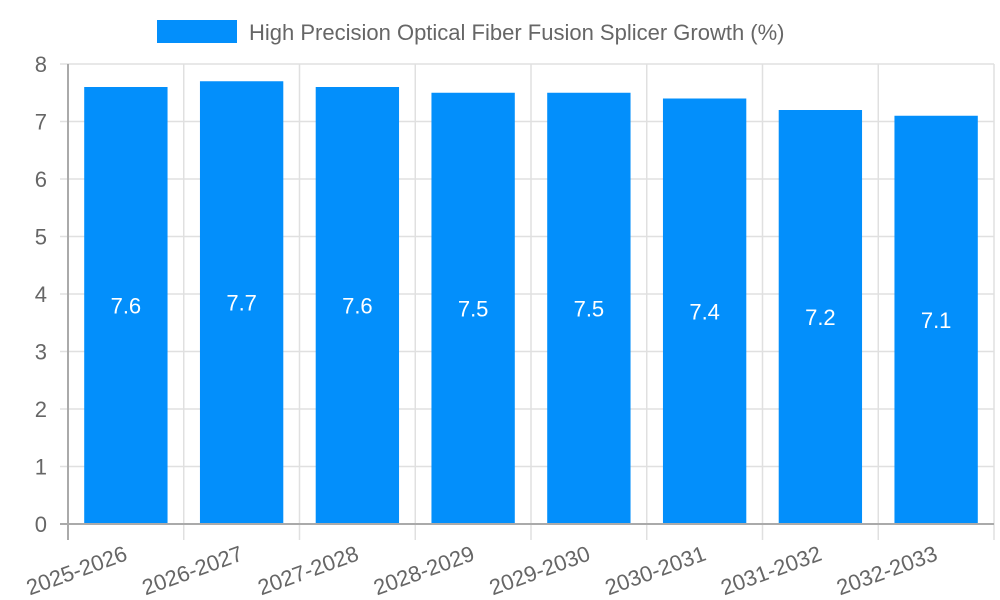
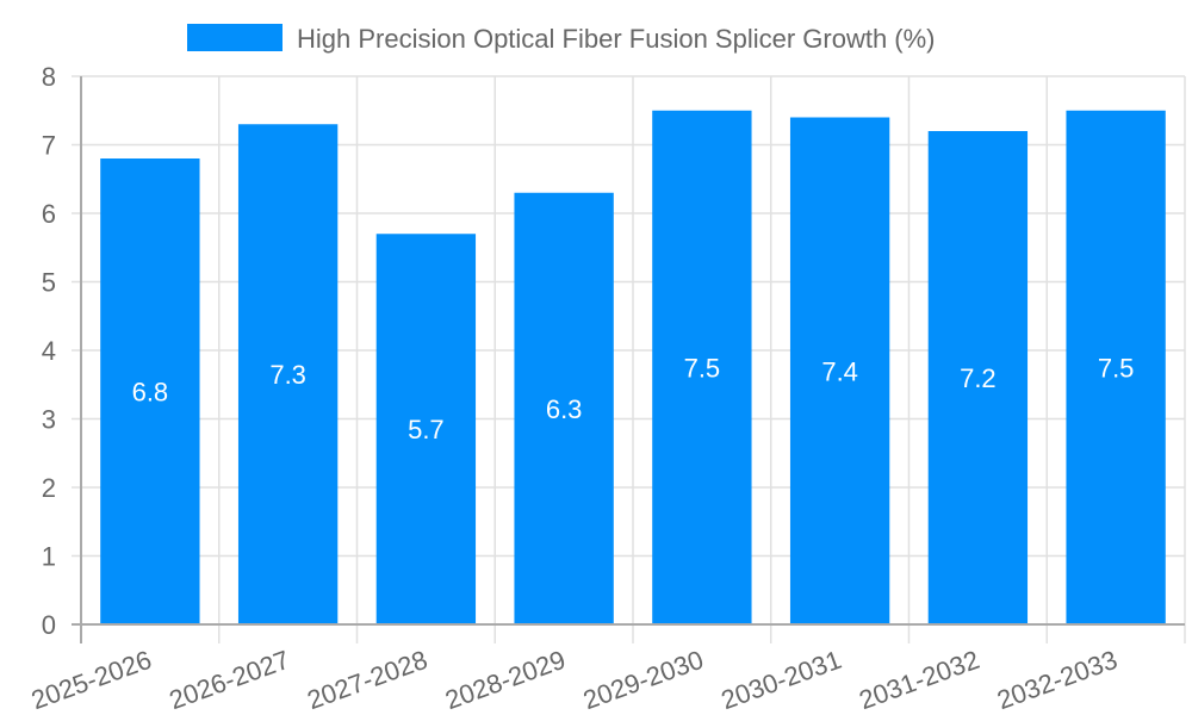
2025-2026: 7.6 -> 6.8
2026-2027: 7.7 -> 7.3
2027-2028: 7.6 -> 5.7
2028-2029: 7.5 -> 6.3
2032-2033: 7.1 -> 7.5
